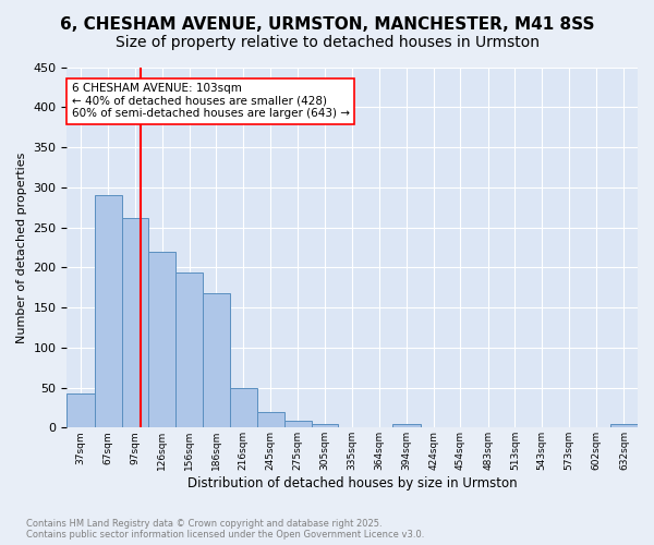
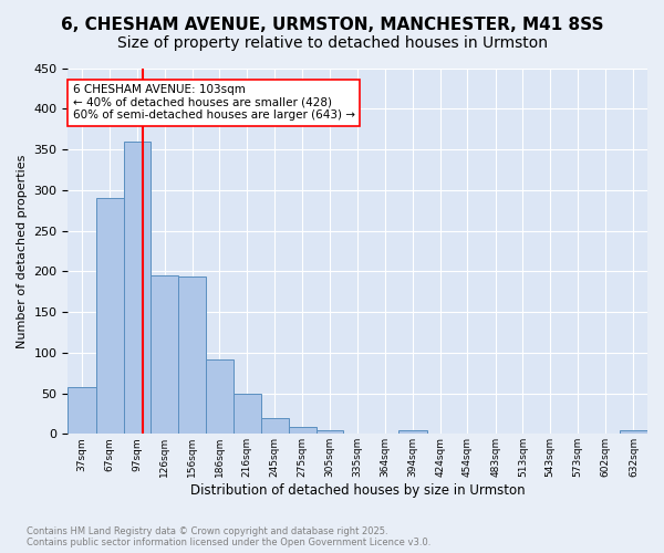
37sqm: 42 -> 57
97sqm: 262 -> 360
126sqm: 220 -> 195
186sqm: 168 -> 92
